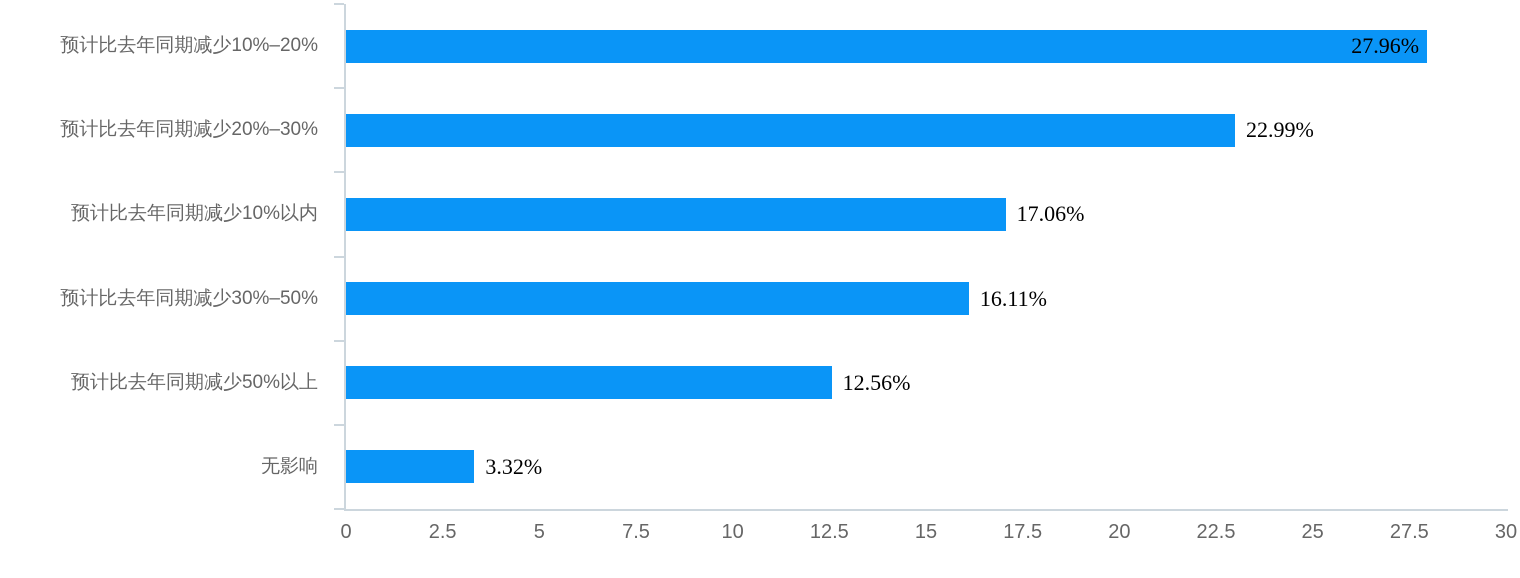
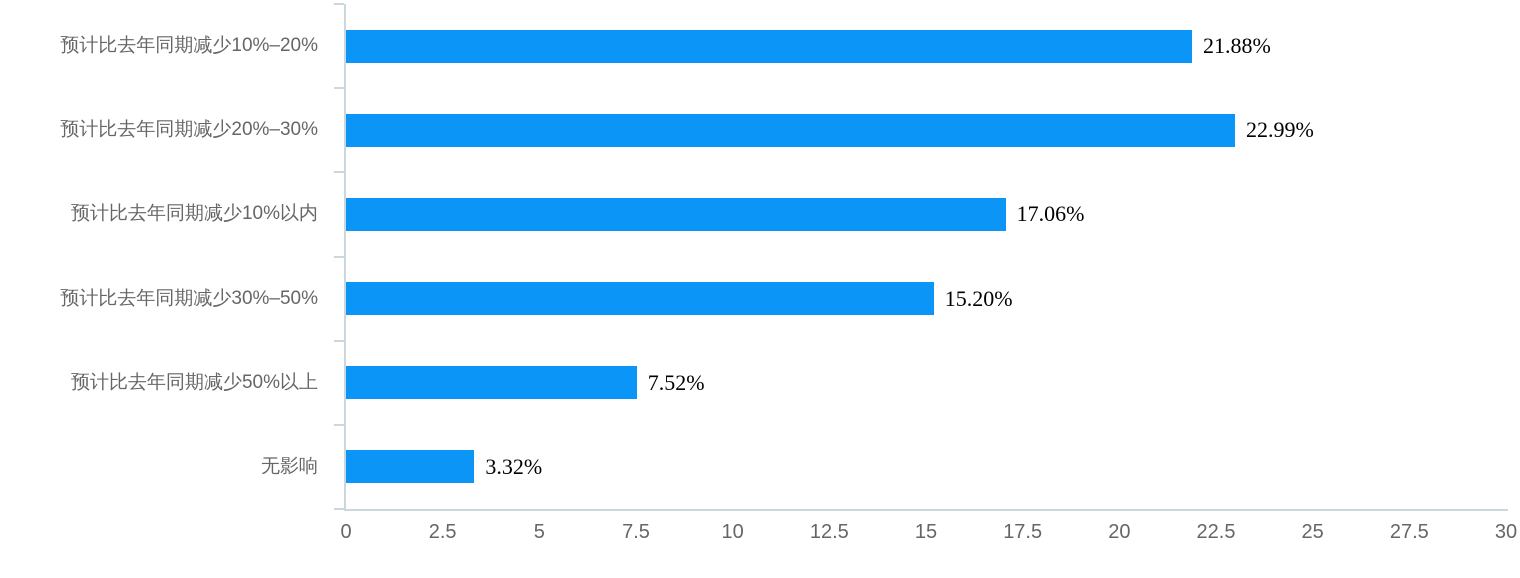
预计比去年同期减少10%–20%: 27.96% -> 21.88%
预计比去年同期减少30%–50%: 16.11% -> 15.20%
预计比去年同期减少50%以上: 12.56% -> 7.52%
